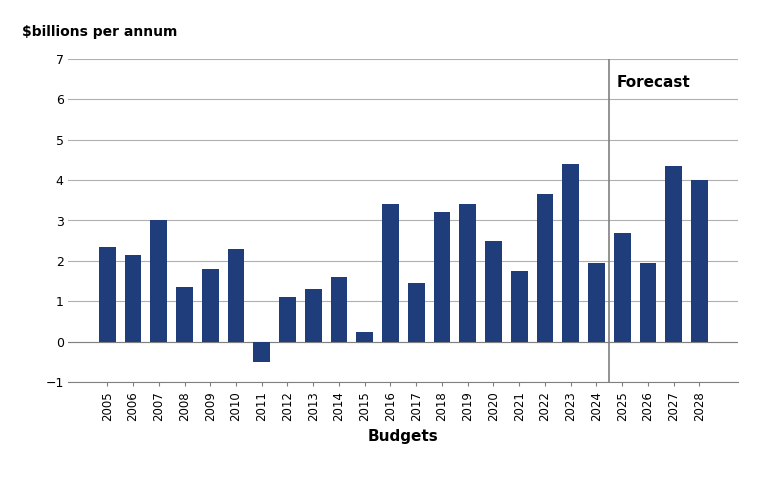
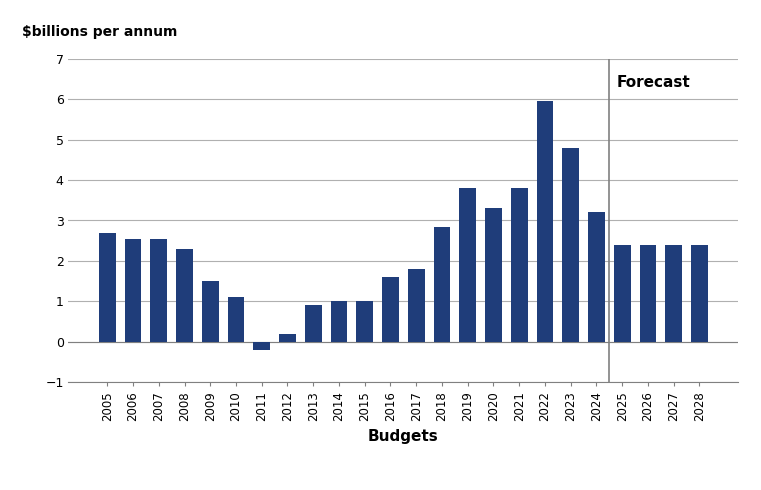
2005: 2.35 -> 2.70
2006: 2.15 -> 2.55
2007: 3.00 -> 2.55
2008: 1.35 -> 2.30
2009: 1.80 -> 1.50
2010: 2.30 -> 1.10
2011: -0.50 -> -0.20
2012: 1.10 -> 0.18
2013: 1.30 -> 0.90
2014: 1.60 -> 1.00
2015: 0.25 -> 1.00
2016: 3.40 -> 1.60
2017: 1.45 -> 1.80
2018: 3.20 -> 2.85
2019: 3.40 -> 3.80
2020: 2.50 -> 3.30
2021: 1.75 -> 3.80
2022: 3.65 -> 5.95
2023: 4.40 -> 4.80
2024: 1.95 -> 3.20
2025: 2.70 -> 2.40
2026: 1.95 -> 2.40
2027: 4.35 -> 2.40
2028: 4.00 -> 2.40
